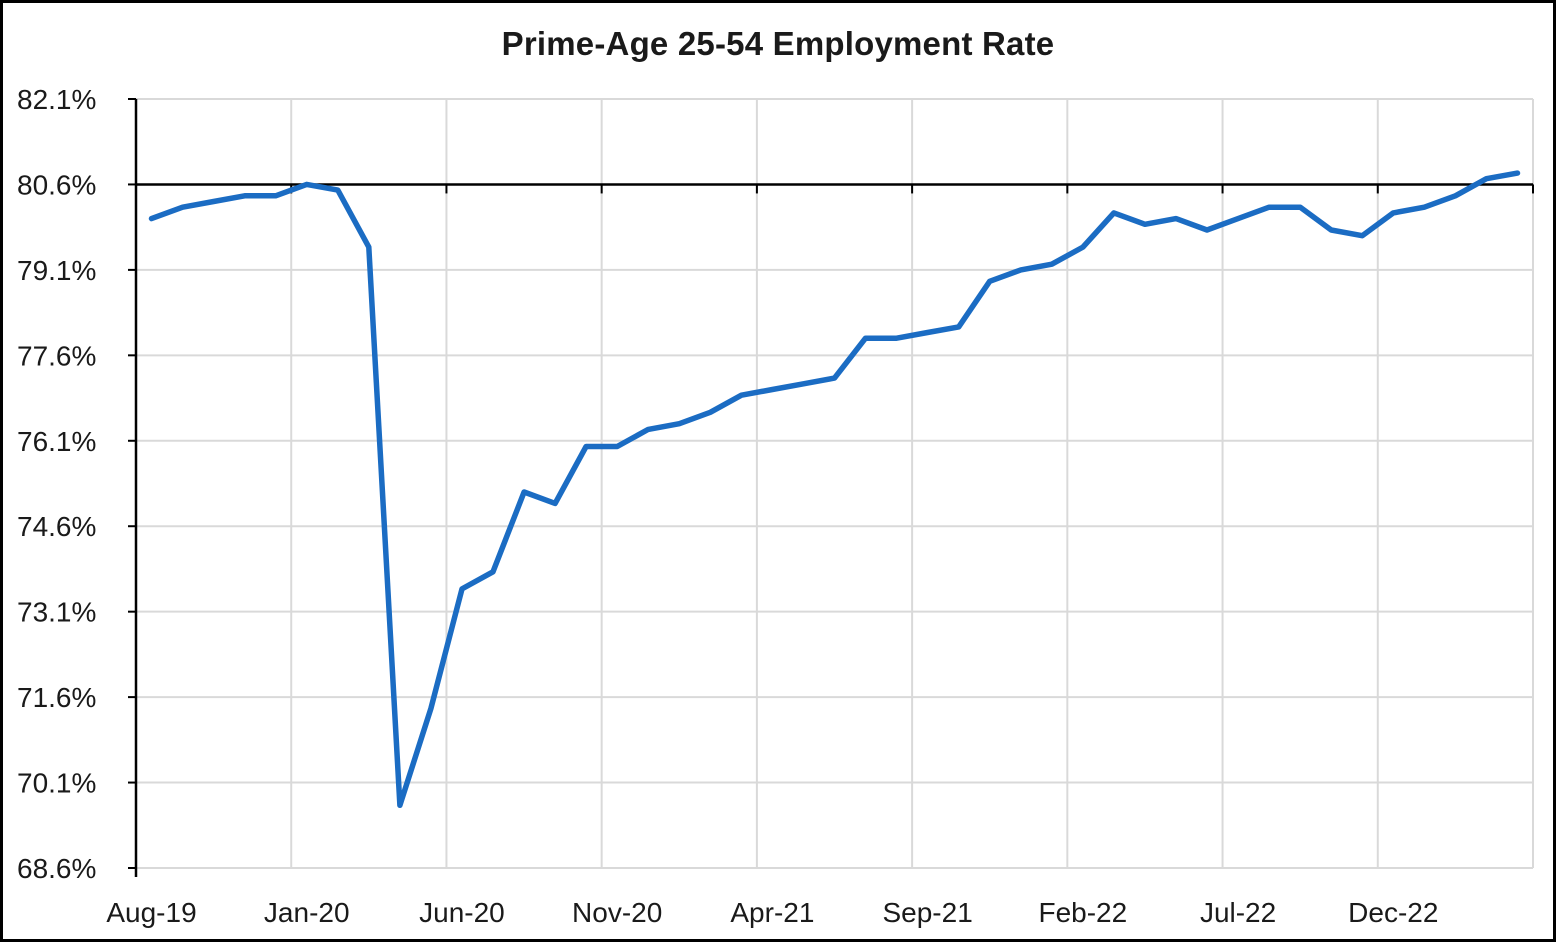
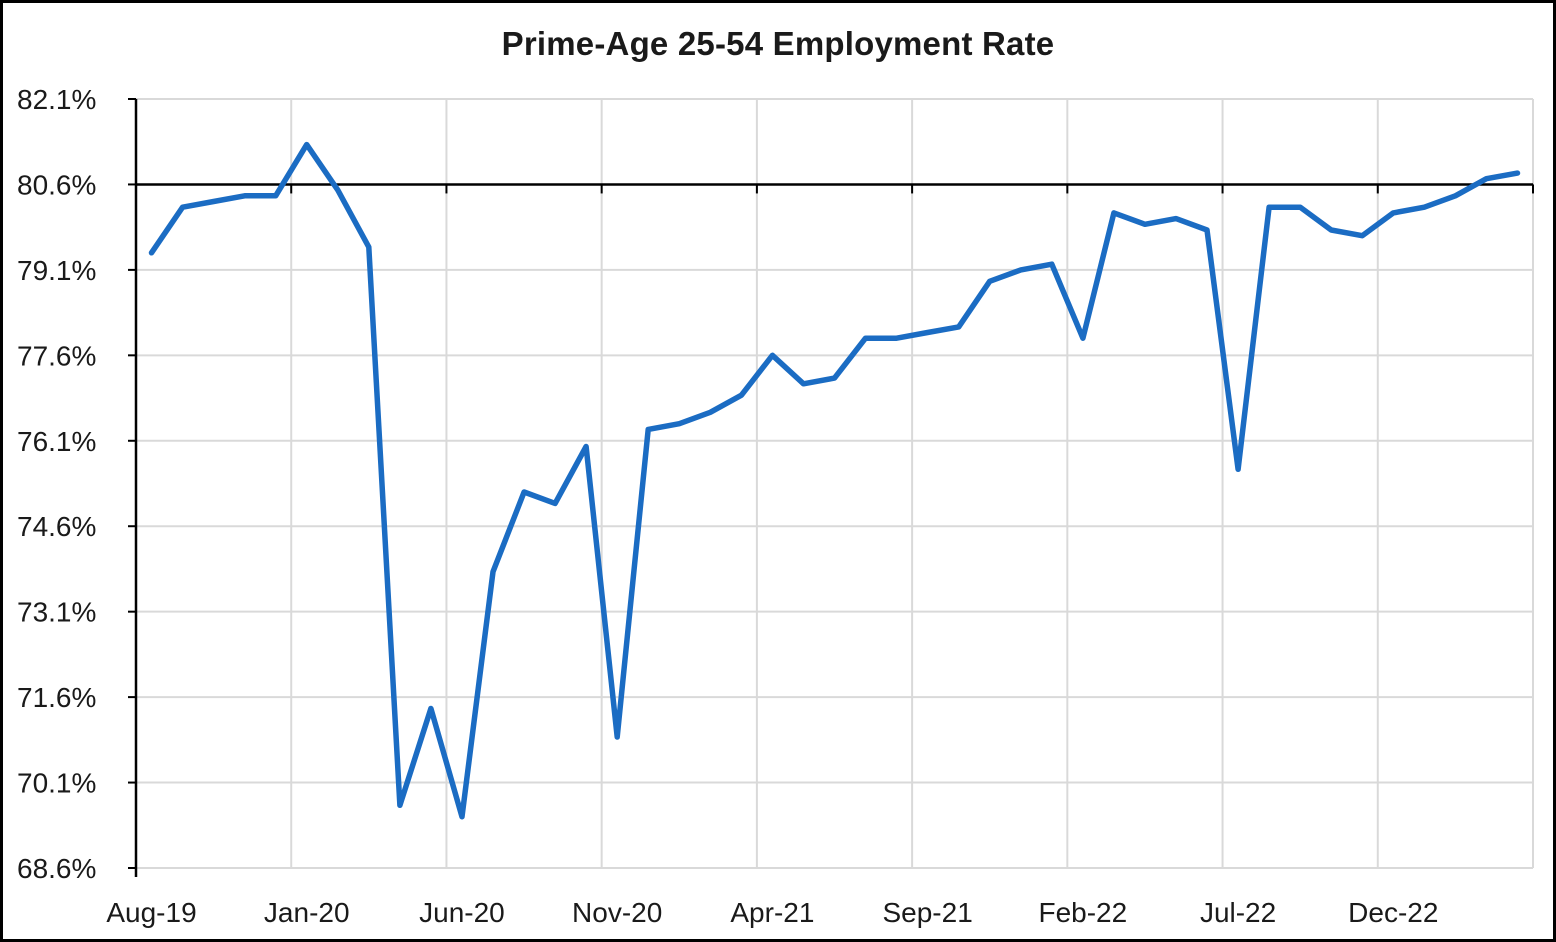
Aug-19: 80.0% -> 79.4%
Jan-20: 80.6% -> 81.3%
Jun-20: 73.5% -> 69.5%
Nov-20: 76.0% -> 70.9%
Apr-21: 77.0% -> 77.6%
Feb-22: 79.5% -> 77.9%
Jul-22: 80.0% -> 75.6%
